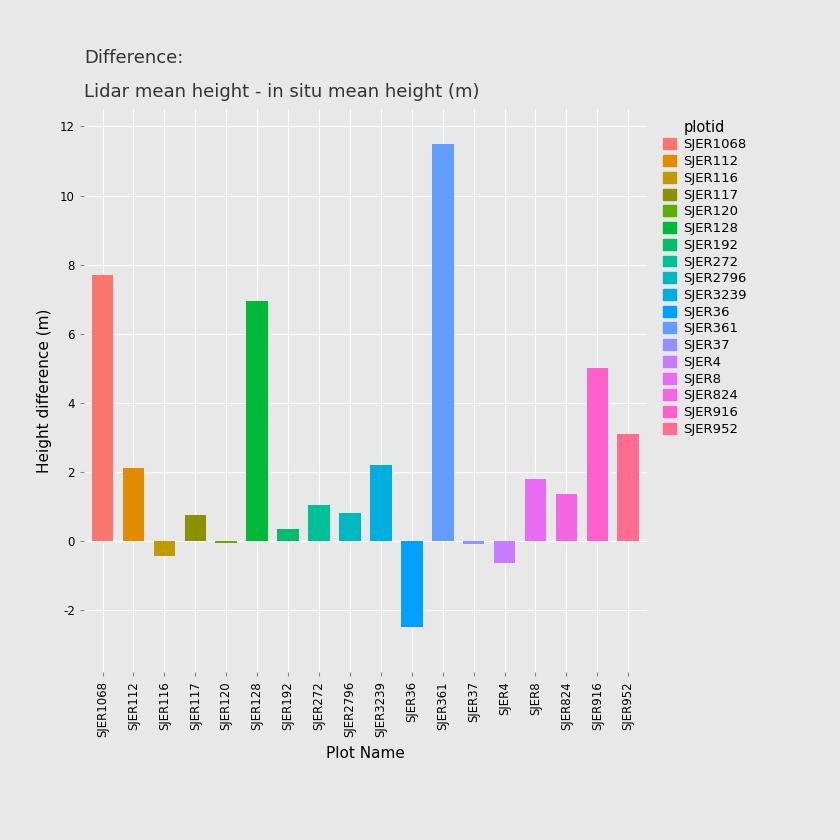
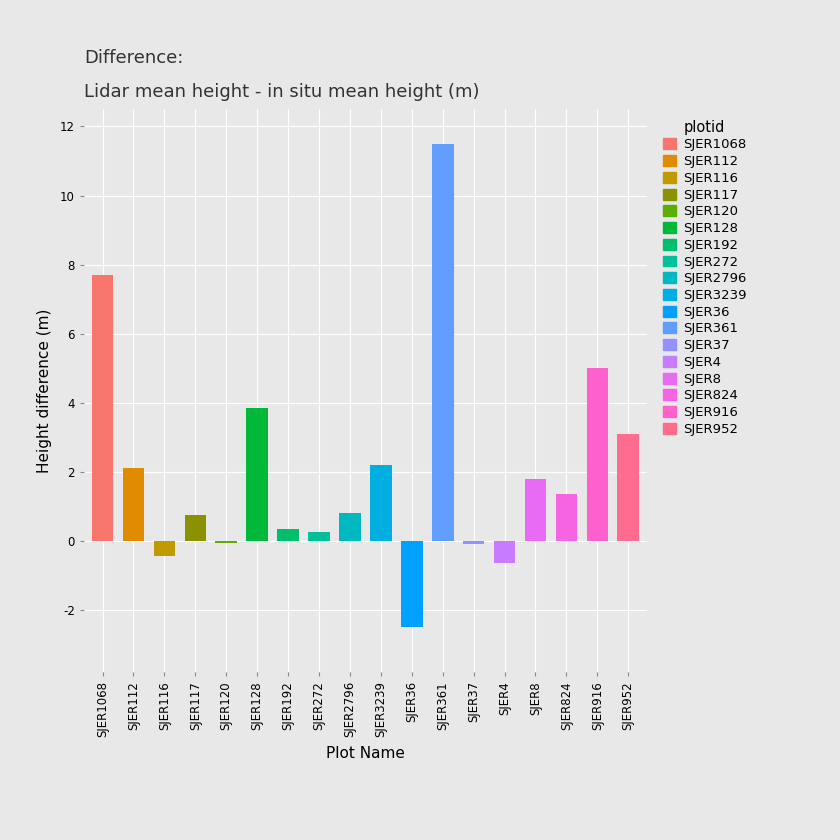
SJER128: 6.95 -> 3.85
SJER272: 1.05 -> 0.25
